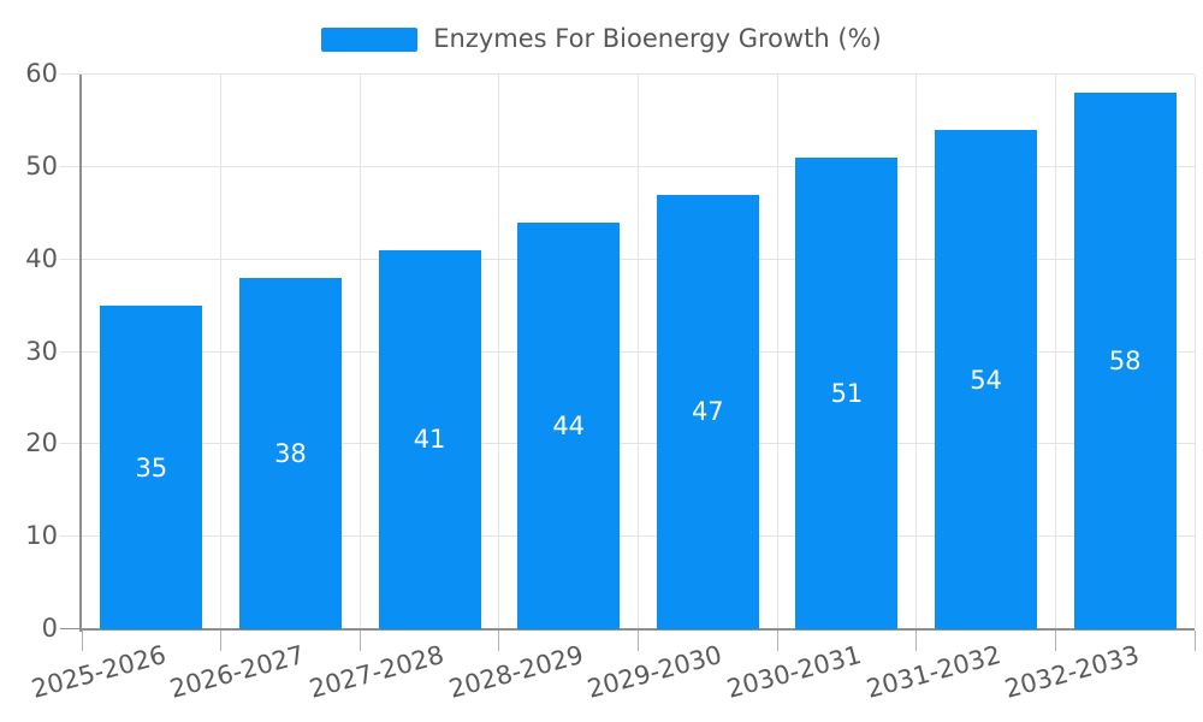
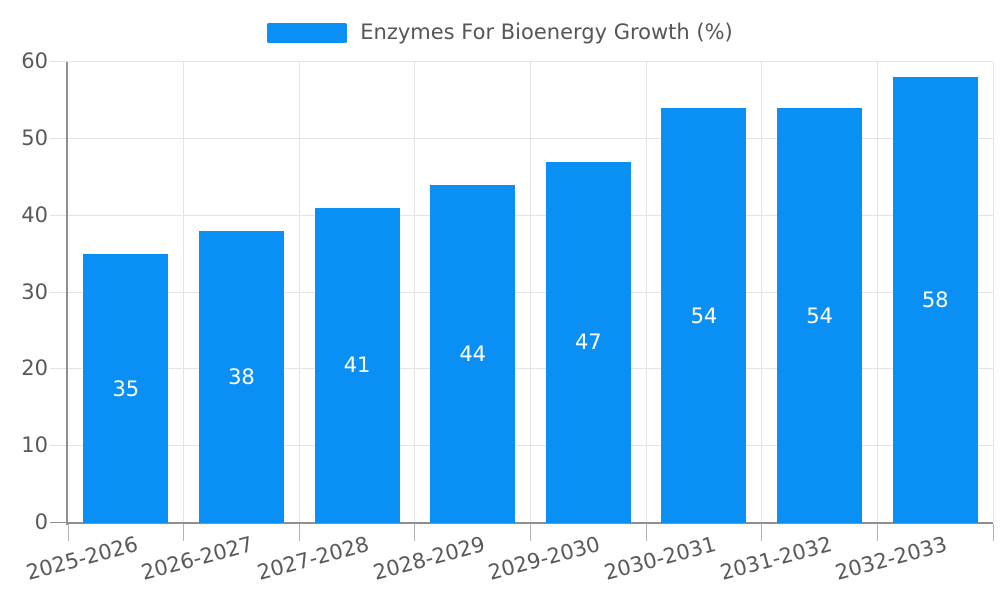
2030-2031: 51 -> 54
